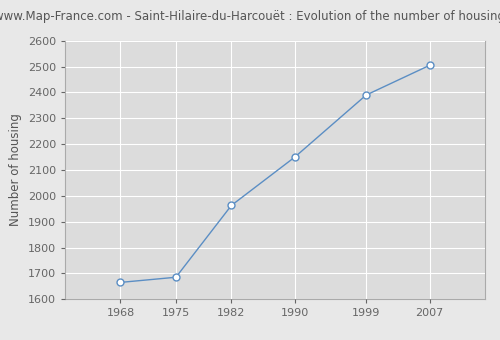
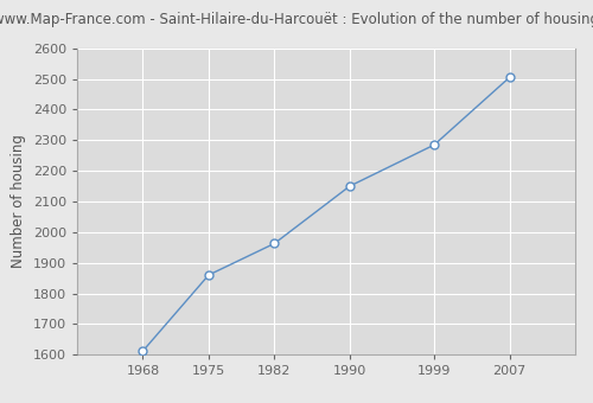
1968: 1665 -> 1612
1975: 1685 -> 1860
1999: 2390 -> 2285
